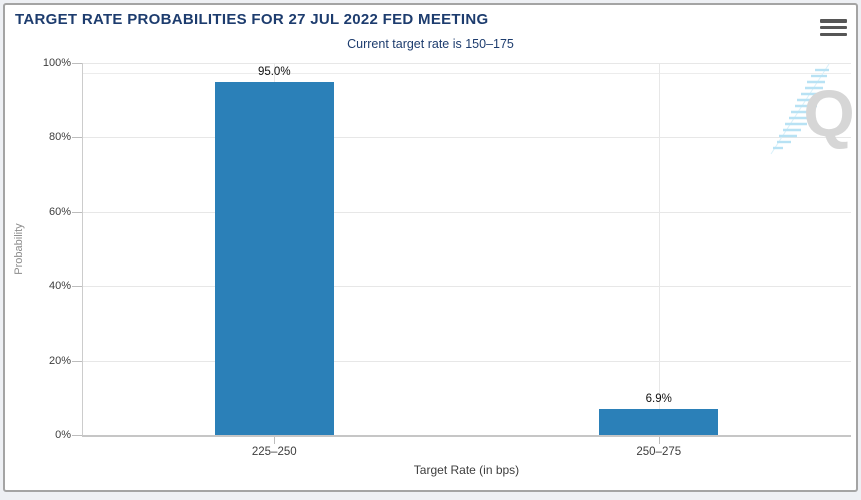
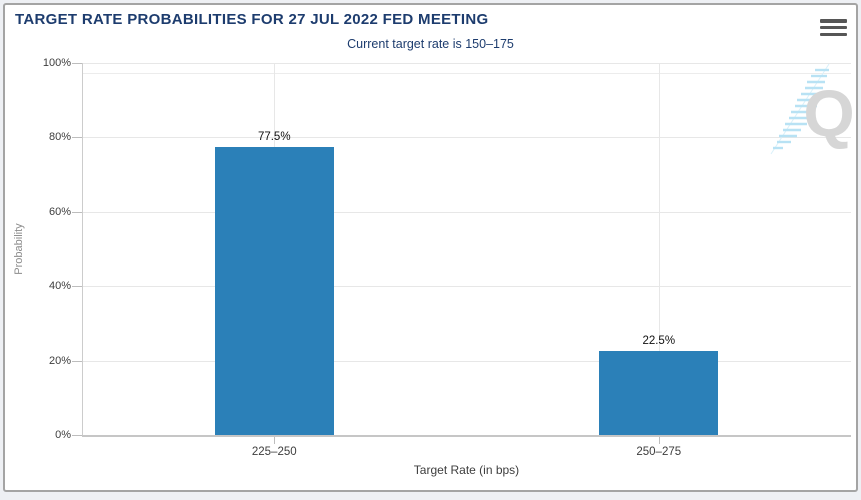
225–250: 95.0% -> 77.5%
250–275: 6.9% -> 22.5%
